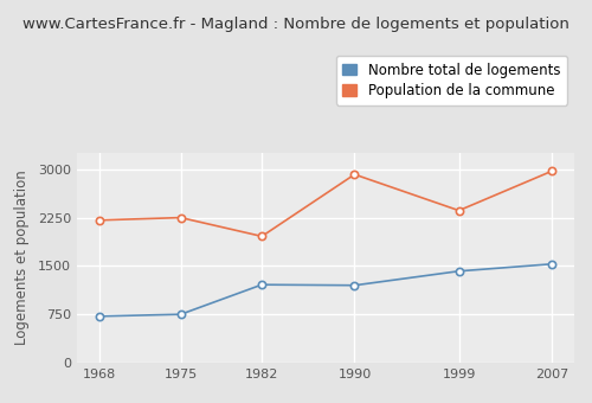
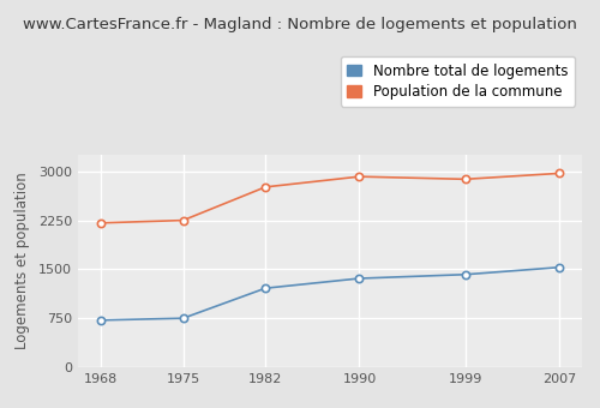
Population de la commune/1982: 1960 -> 2760
Nombre total de logements/1990: 1200 -> 1360
Population de la commune/1999: 2360 -> 2880
